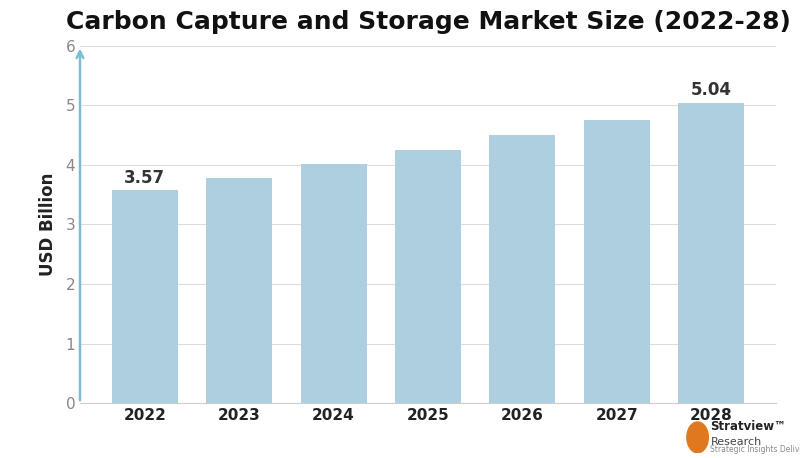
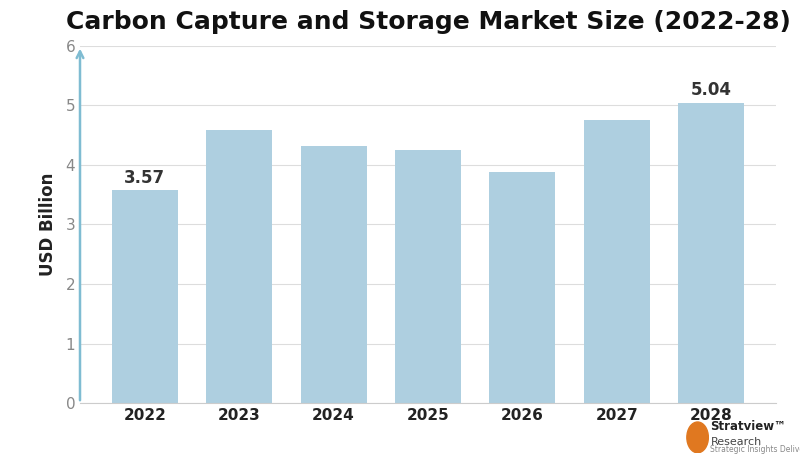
2023: 3.78 -> 4.58
2024: 4.01 -> 4.32
2026: 4.50 -> 3.88
